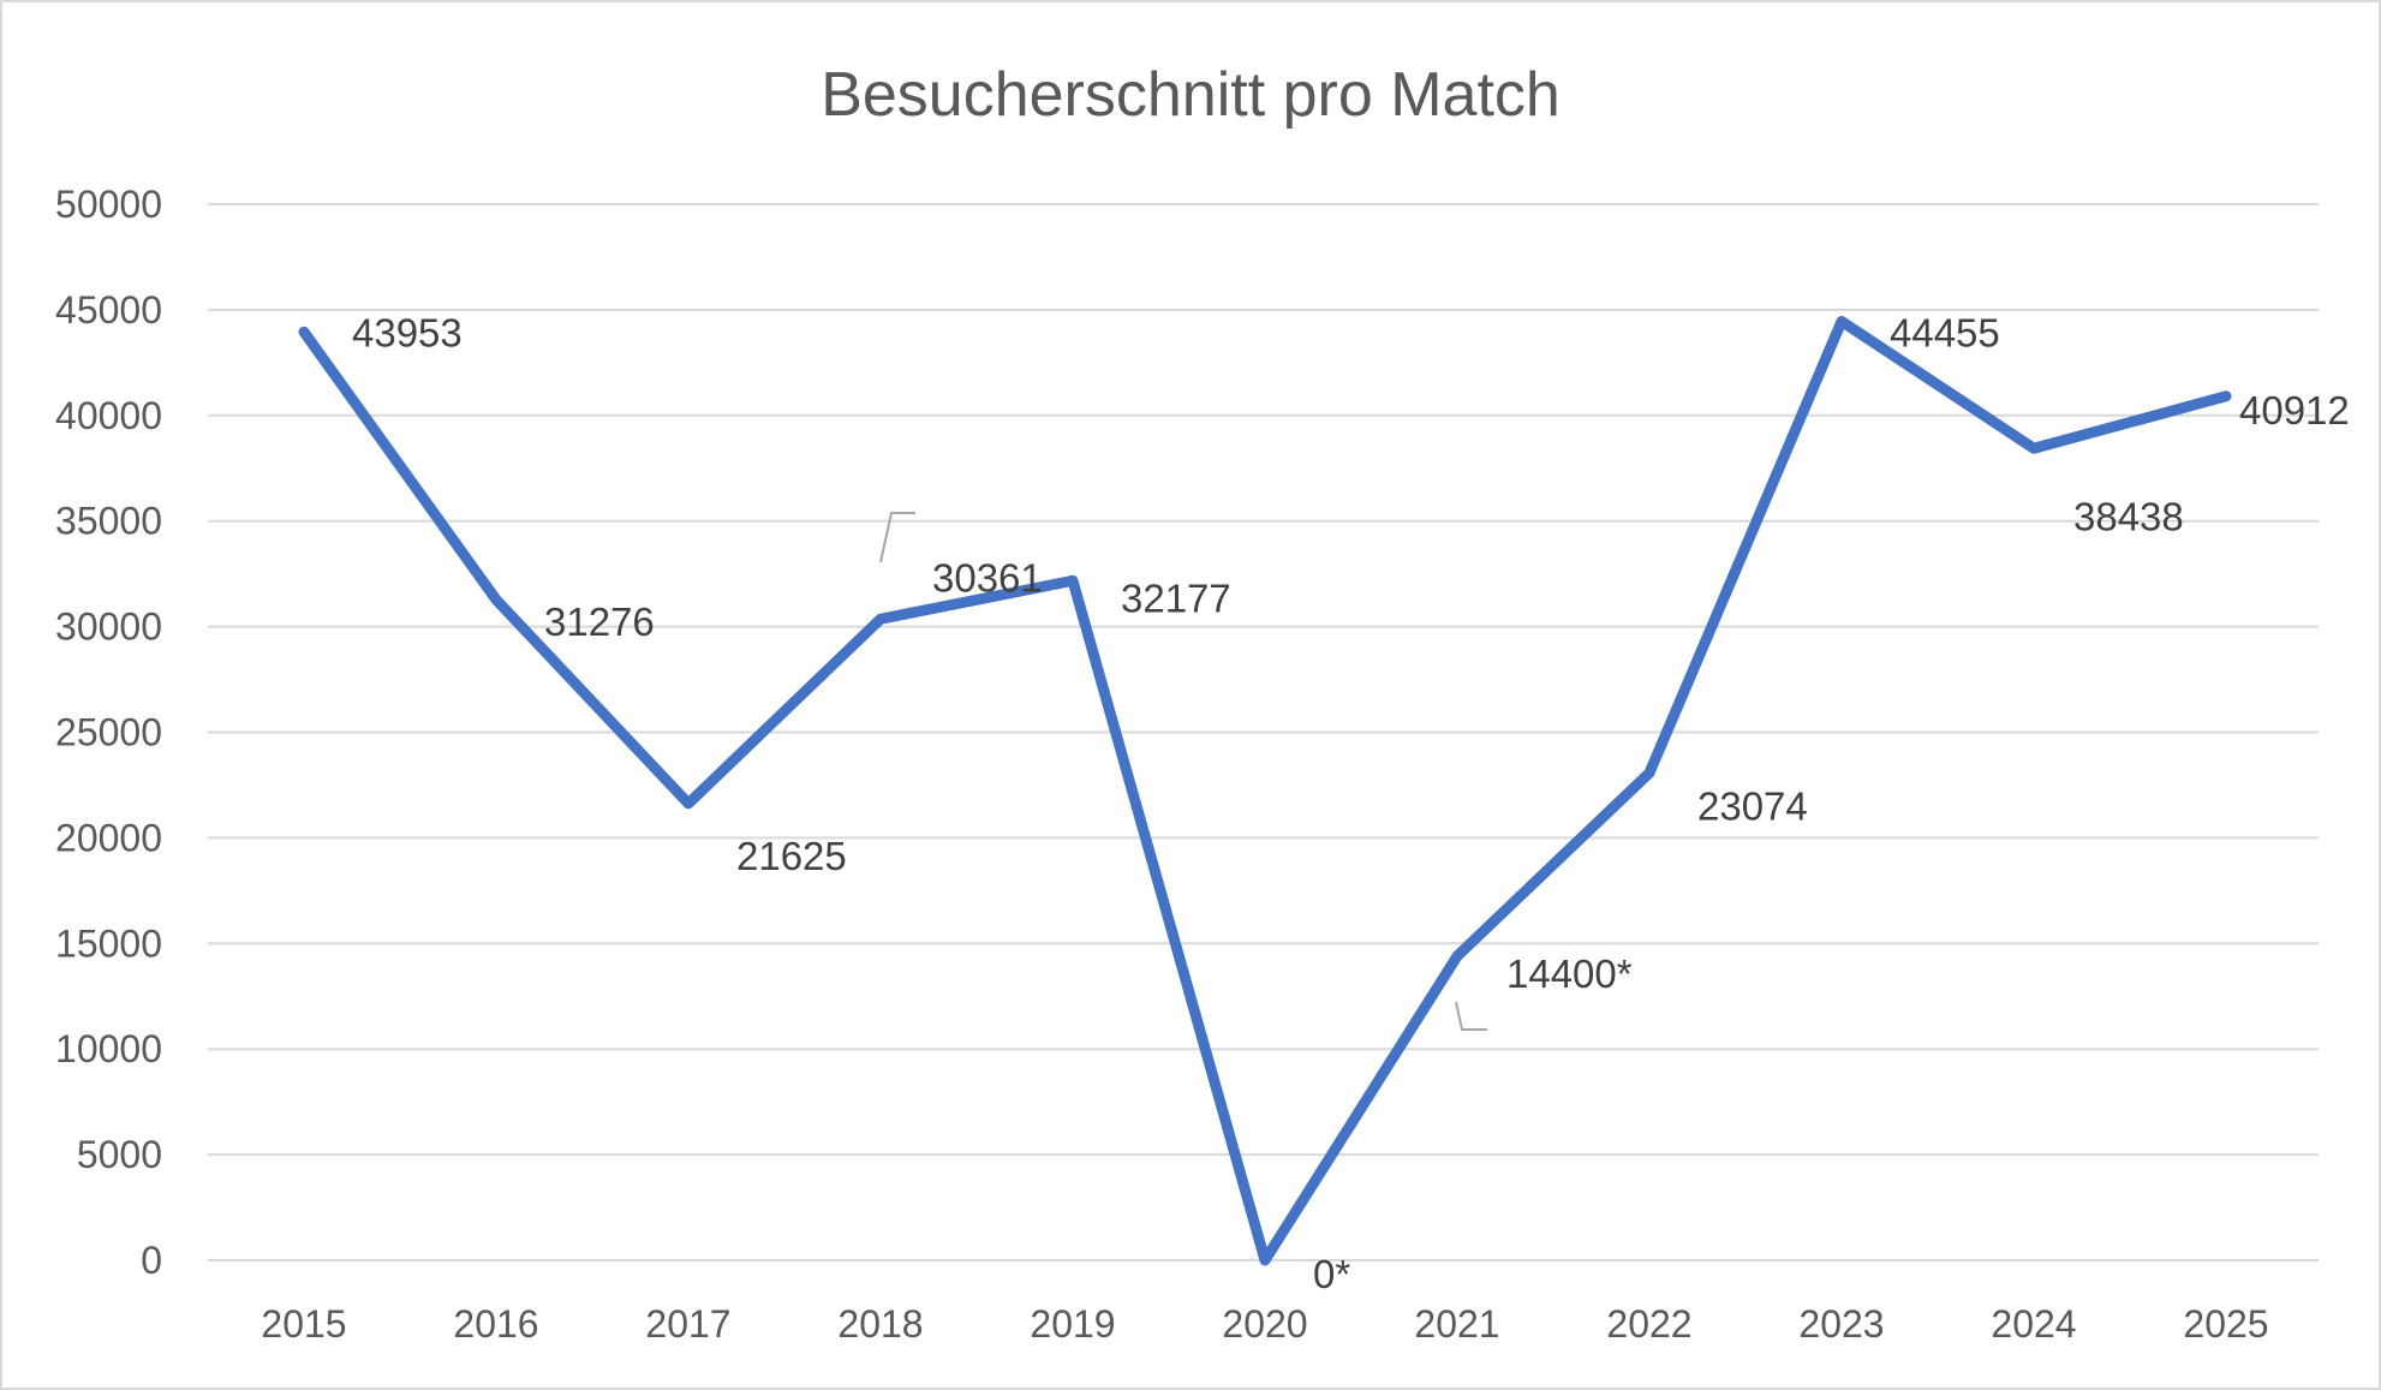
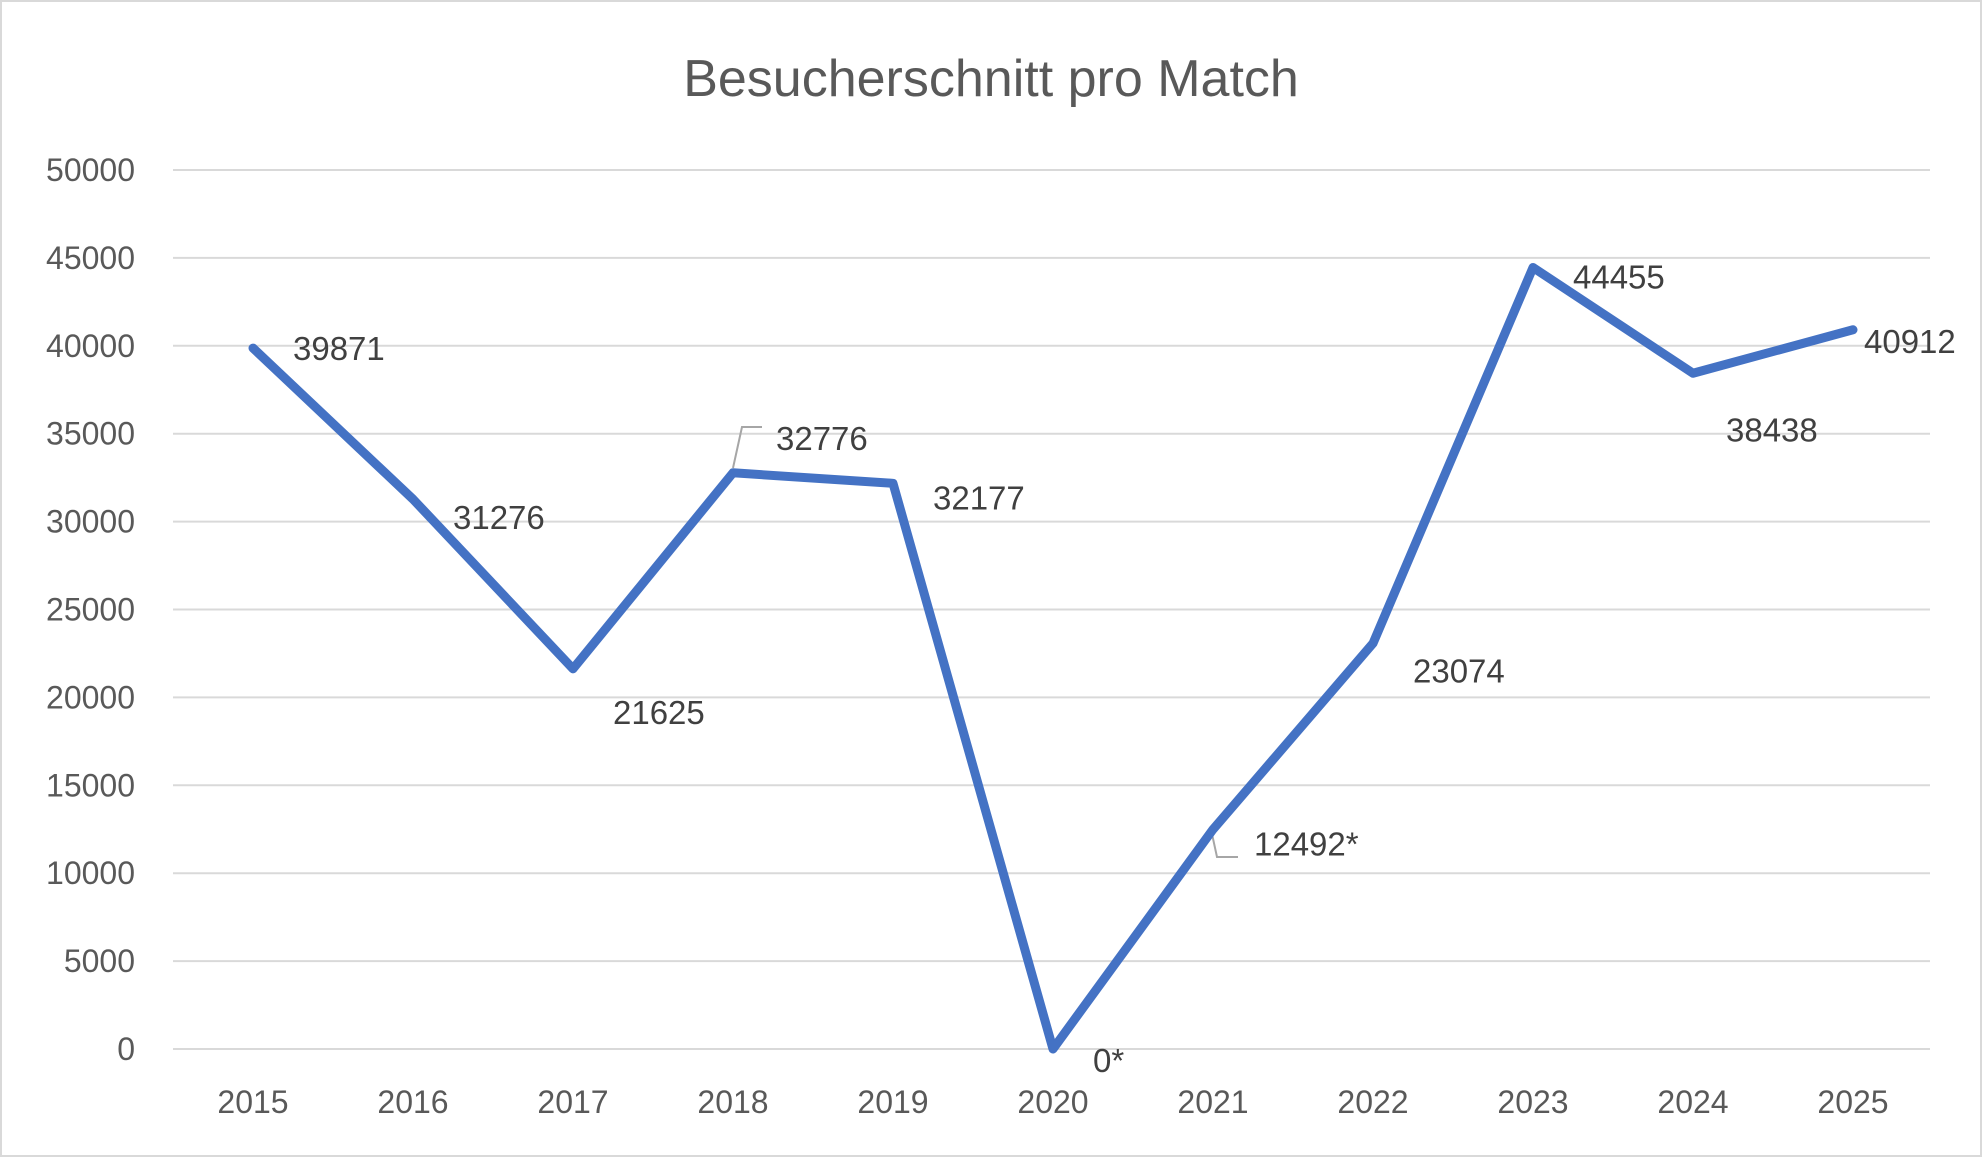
2015: 43953 -> 39871
2018: 30361 -> 32776
2021: 14400 -> 12492
